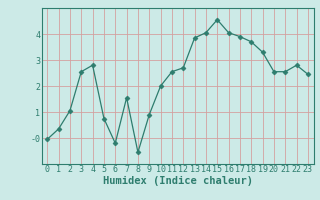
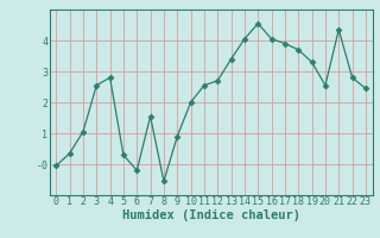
5: 0.75 -> 0.30
13: 3.85 -> 3.40
21: 2.55 -> 4.35
